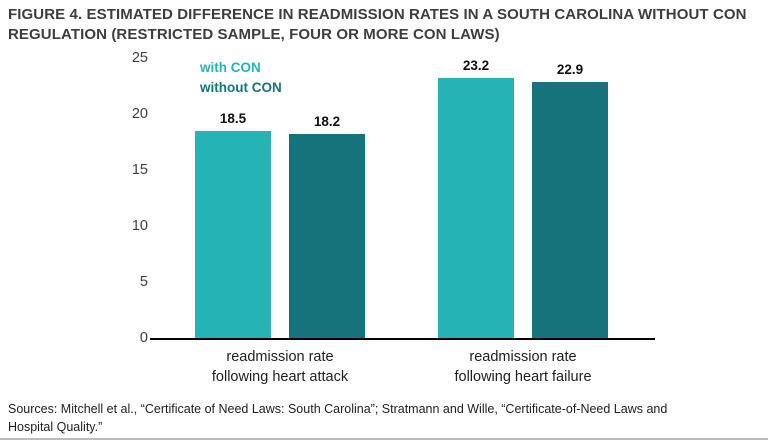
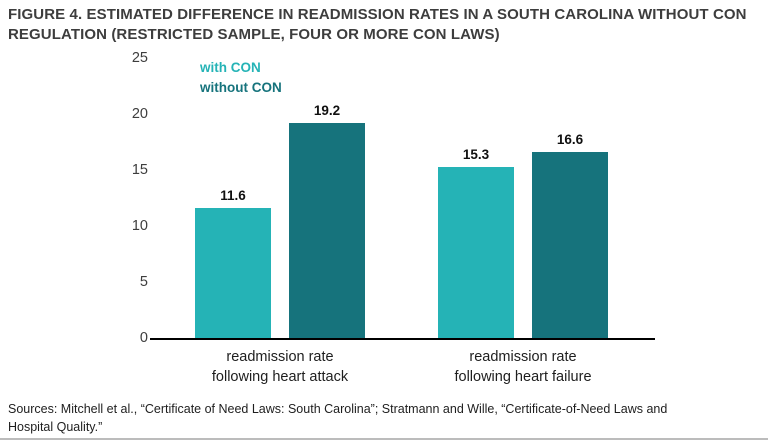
with CON/readmission rate following heart attack: 18.5 -> 11.6
without CON/readmission rate following heart attack: 18.2 -> 19.2
with CON/readmission rate following heart failure: 23.2 -> 15.3
without CON/readmission rate following heart failure: 22.9 -> 16.6
